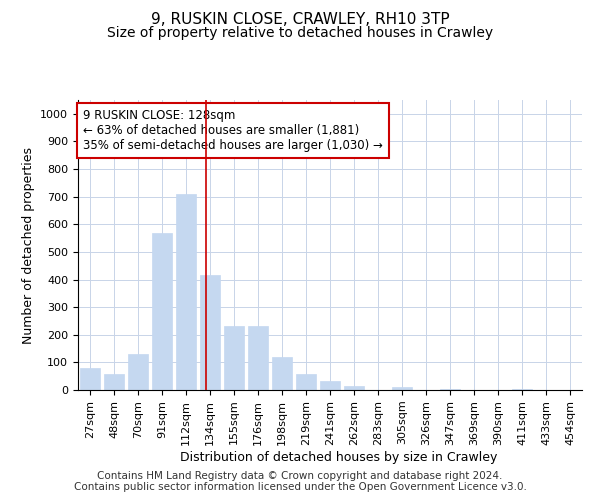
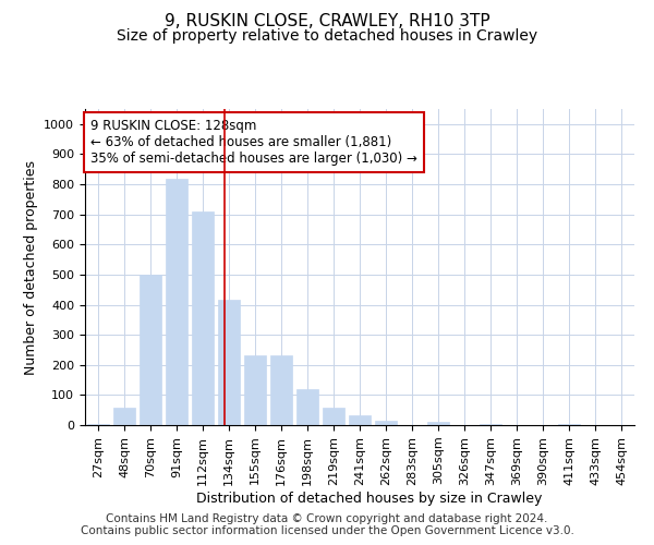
27sqm: 80 -> 5
70sqm: 130 -> 500
91sqm: 570 -> 820
